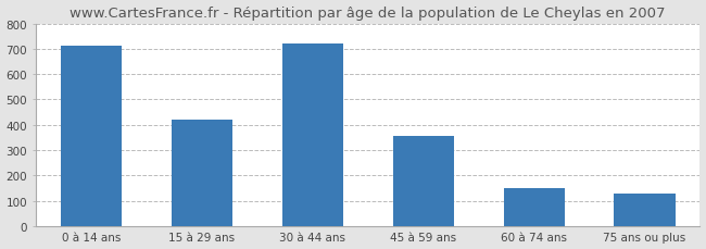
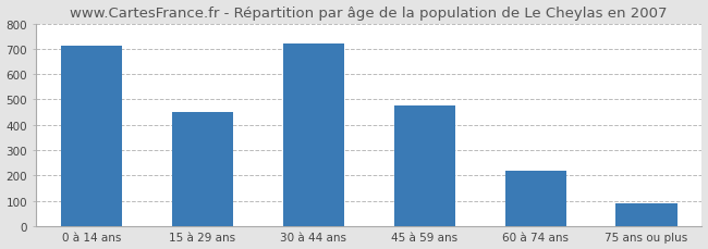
15 à 29 ans: 420 -> 450
45 à 59 ans: 355 -> 475
60 à 74 ans: 150 -> 220
75 ans ou plus: 130 -> 90
